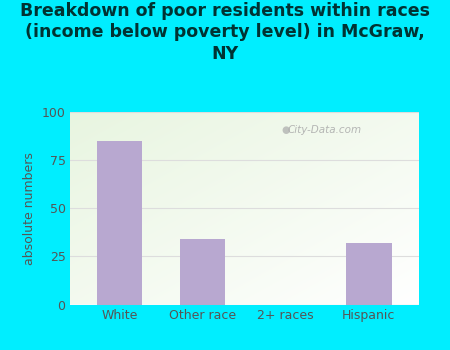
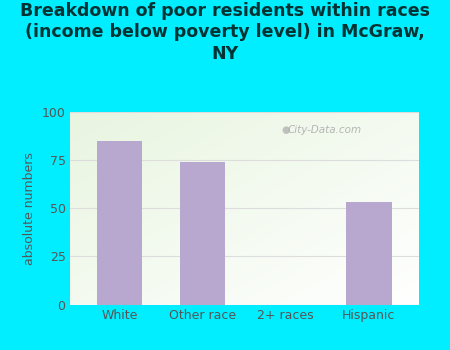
Other race: 34 -> 74
Hispanic: 32 -> 53
